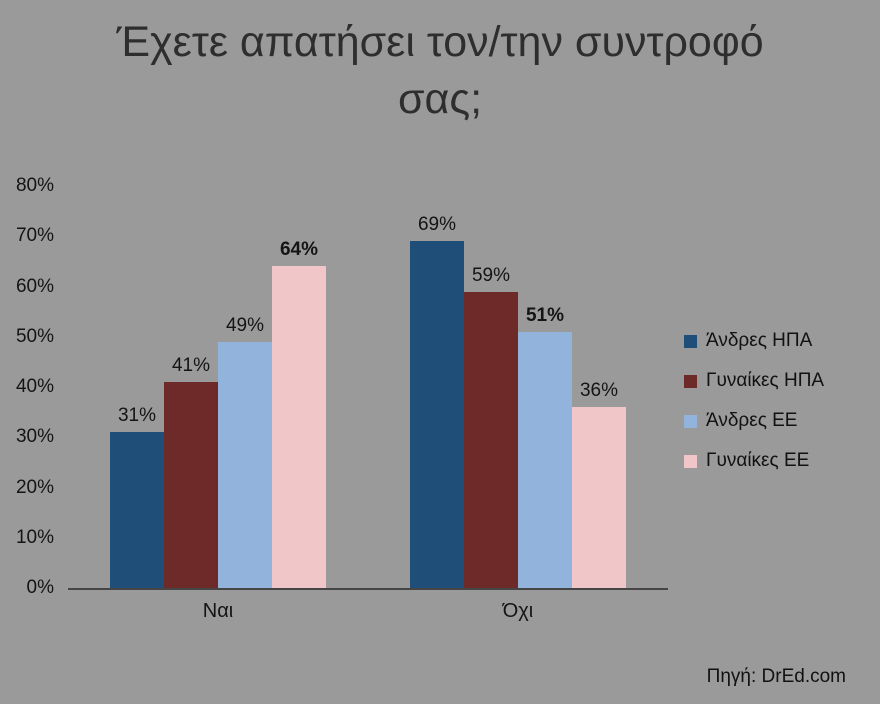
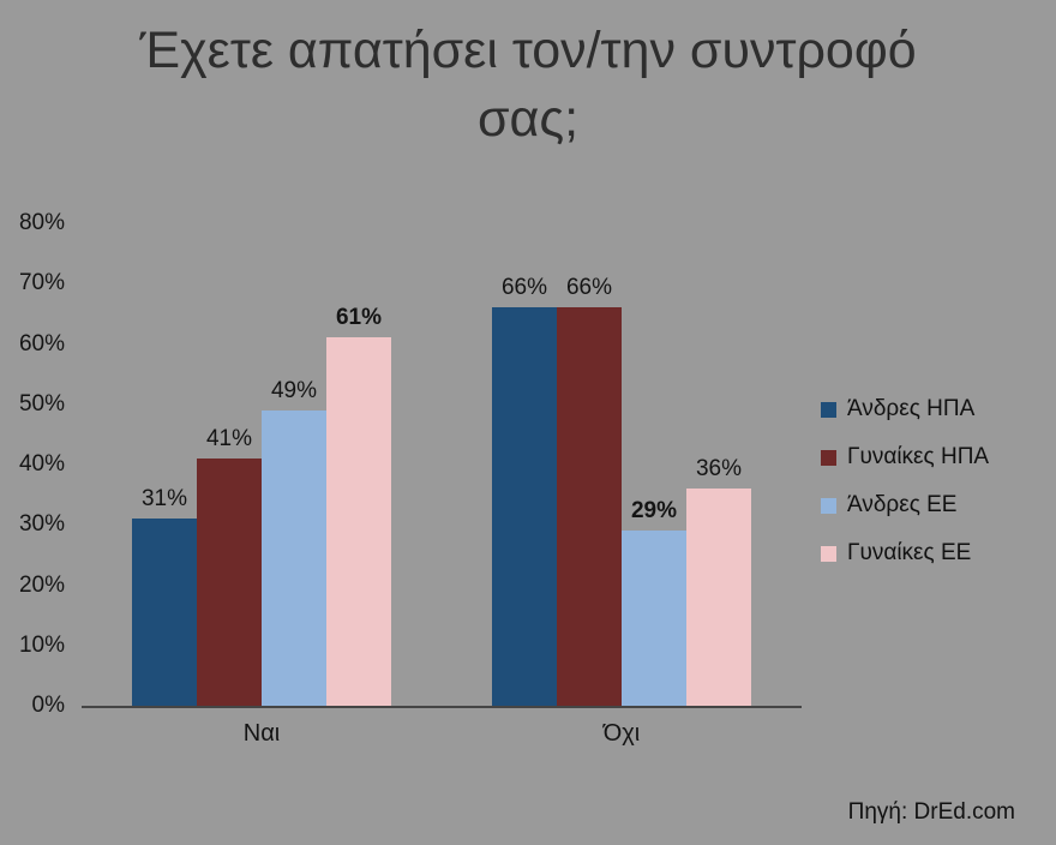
Γυναίκες ΕΕ/Ναι: 64% -> 61%
Άνδρες ΗΠΑ/Όχι: 69% -> 66%
Γυναίκες ΗΠΑ/Όχι: 59% -> 66%
Άνδρες ΕΕ/Όχι: 51% -> 29%
